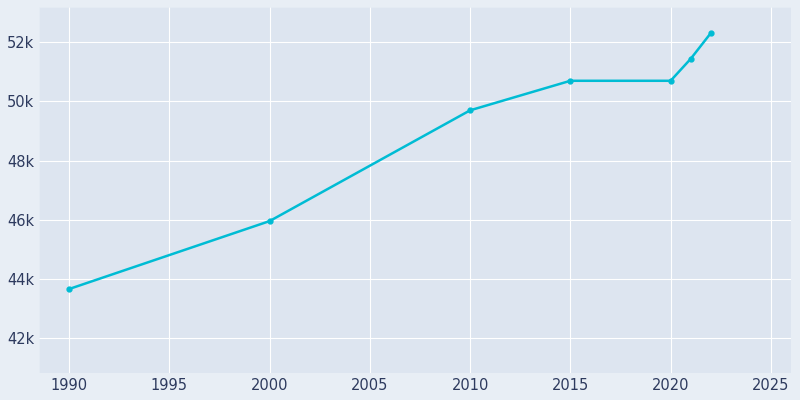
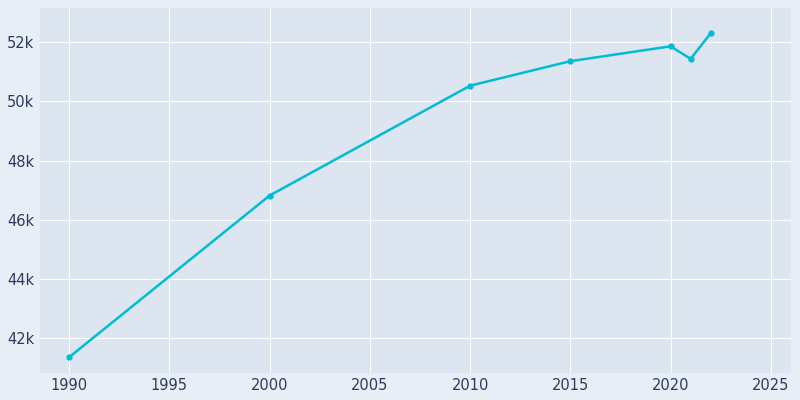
1990: 43.65k -> 41.34k
2000: 45.95k -> 46.82k
2010: 49.70k -> 50.53k
2015: 50.70k -> 51.36k
2020: 50.70k -> 51.87k
